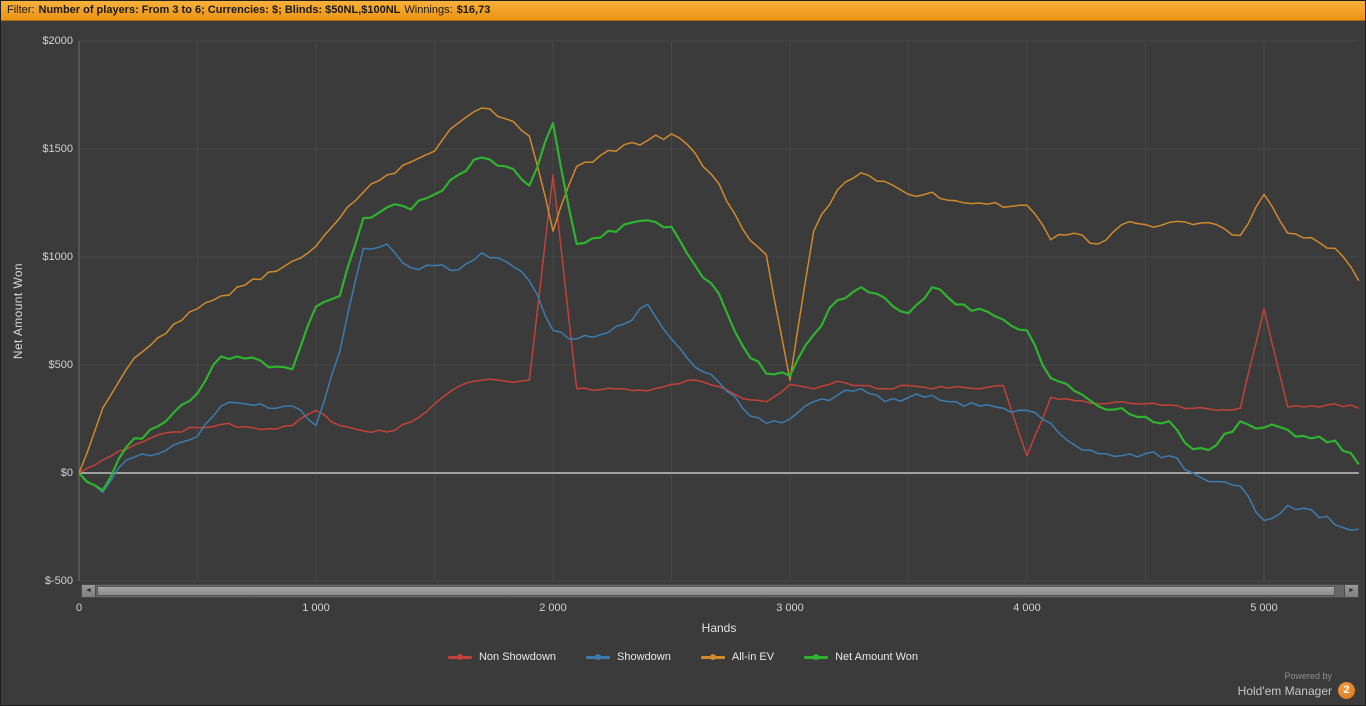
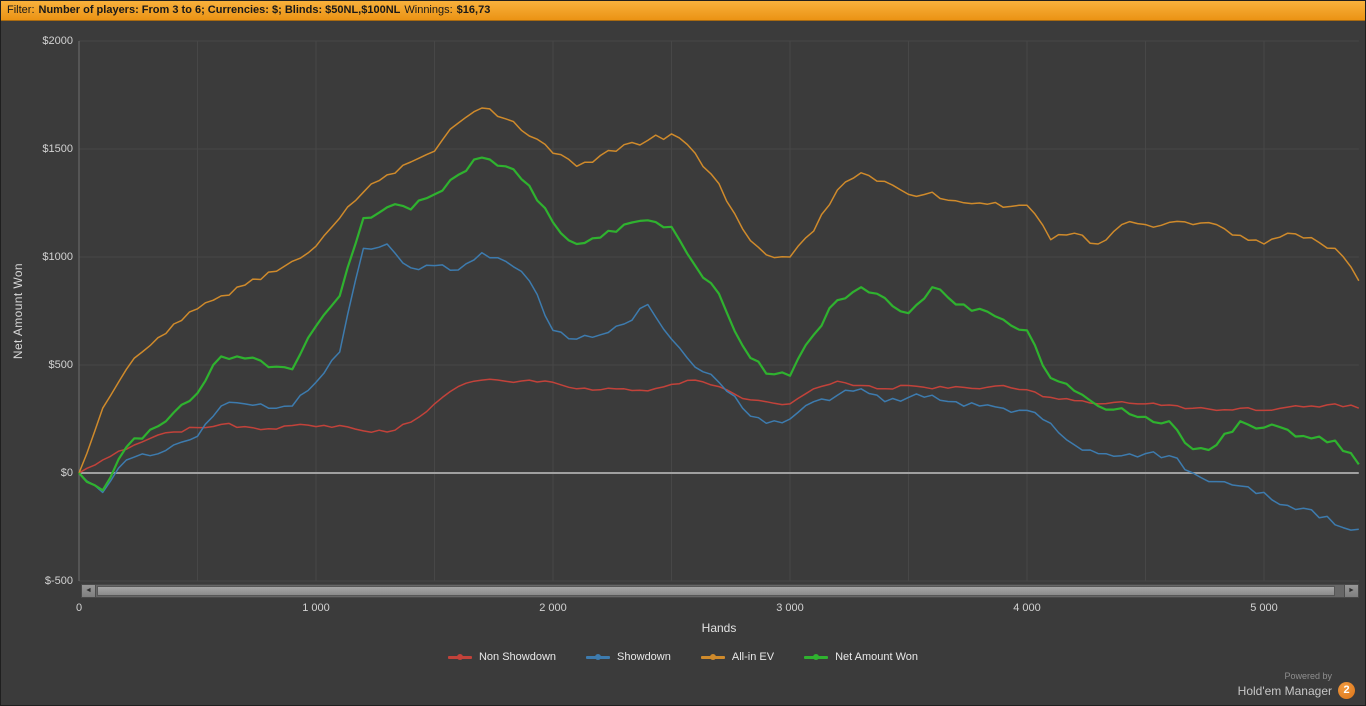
Non Showdown/1000: $290 -> $220
Showdown/1000: $220 -> $420
Net Amount Won/1000: $770 -> $680
Non Showdown/2000: $1380 -> $420
All-in EV/2000: $1120 -> $1480
Net Amount Won/2000: $1620 -> $1160
Non Showdown/3000: $410 -> $320
All-in EV/3000: $430 -> $1000
Non Showdown/4000: $80 -> $380
Non Showdown/5000: $760 -> $290
Showdown/5000: -$220 -> -$90
All-in EV/5000: $1290 -> $1060
